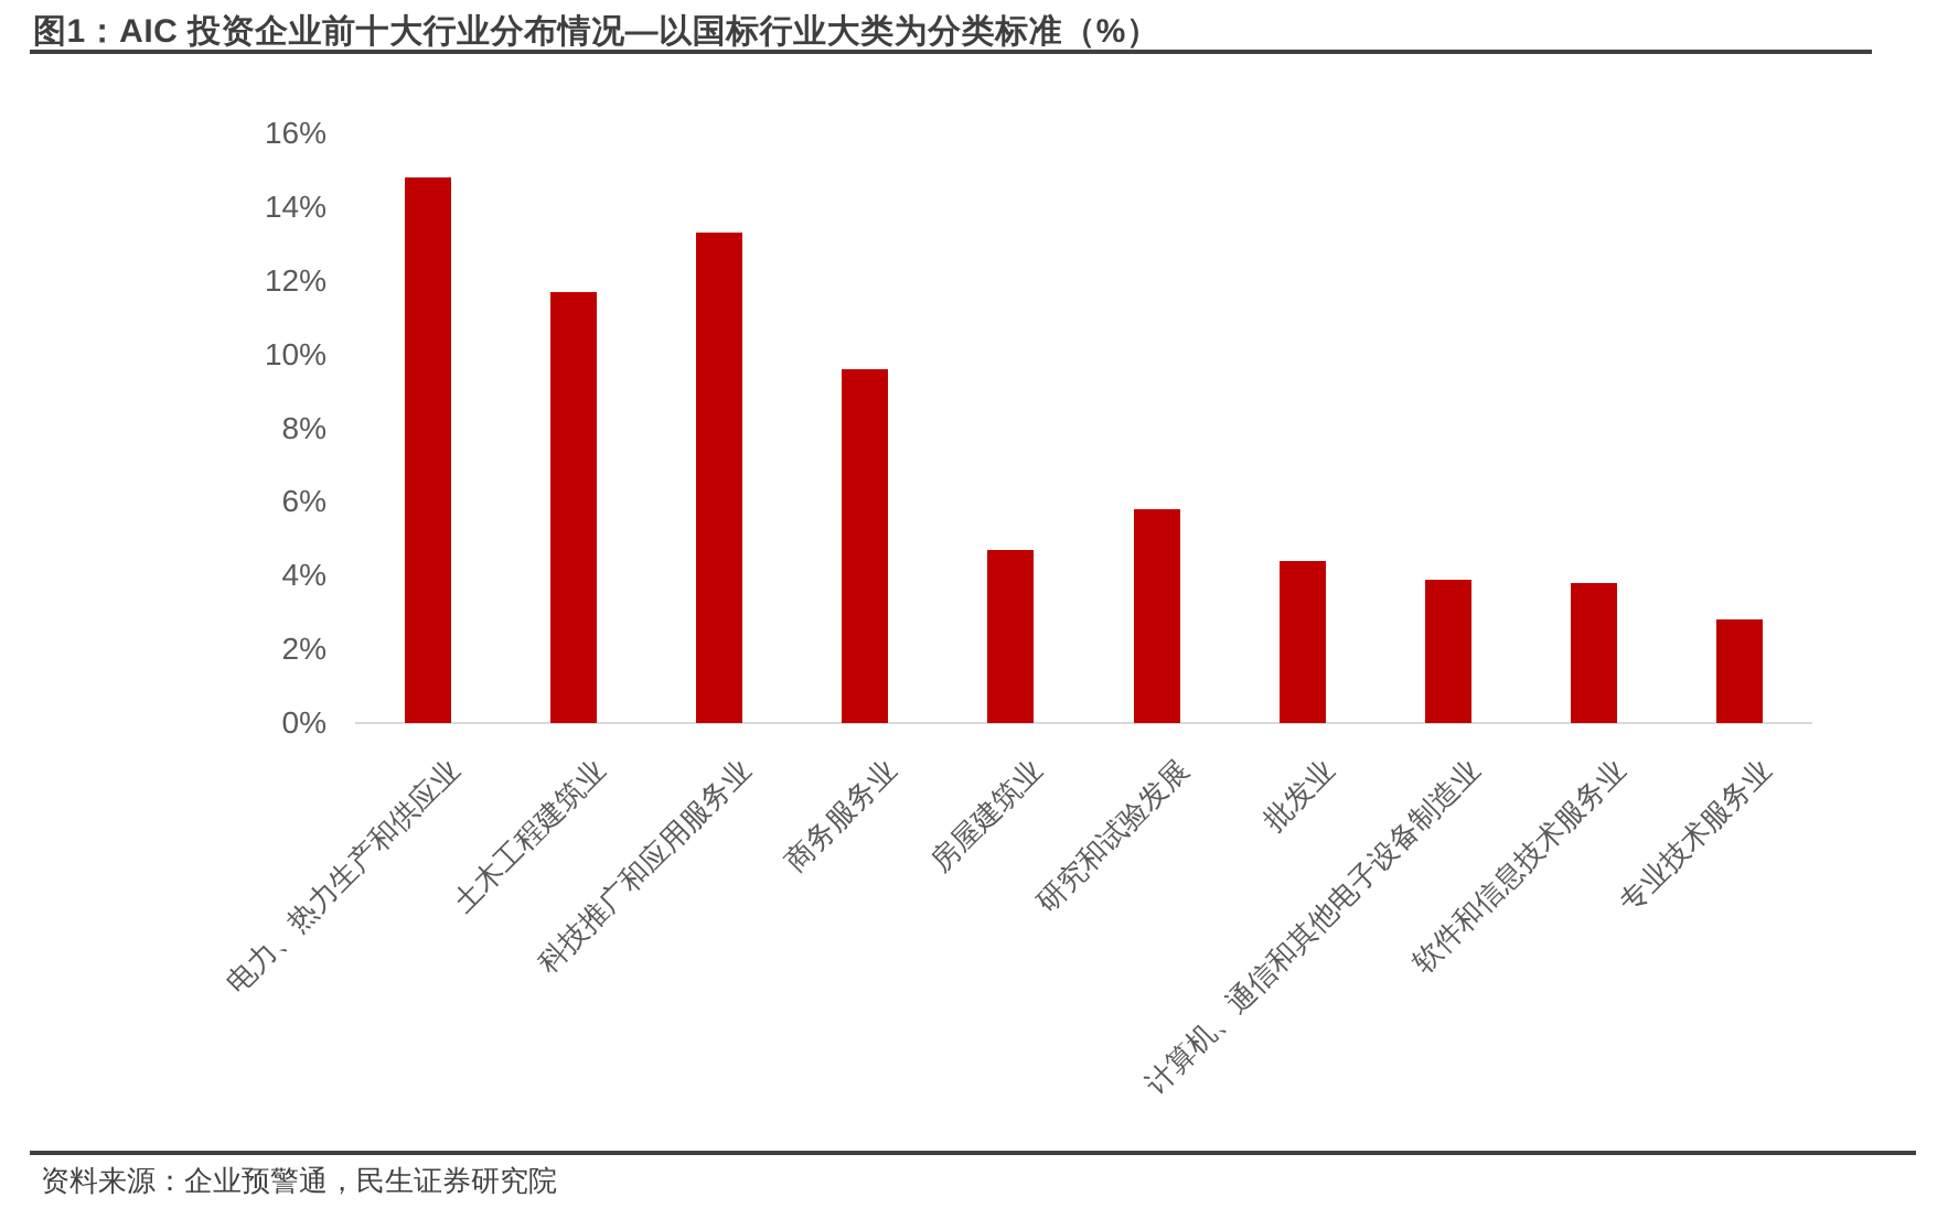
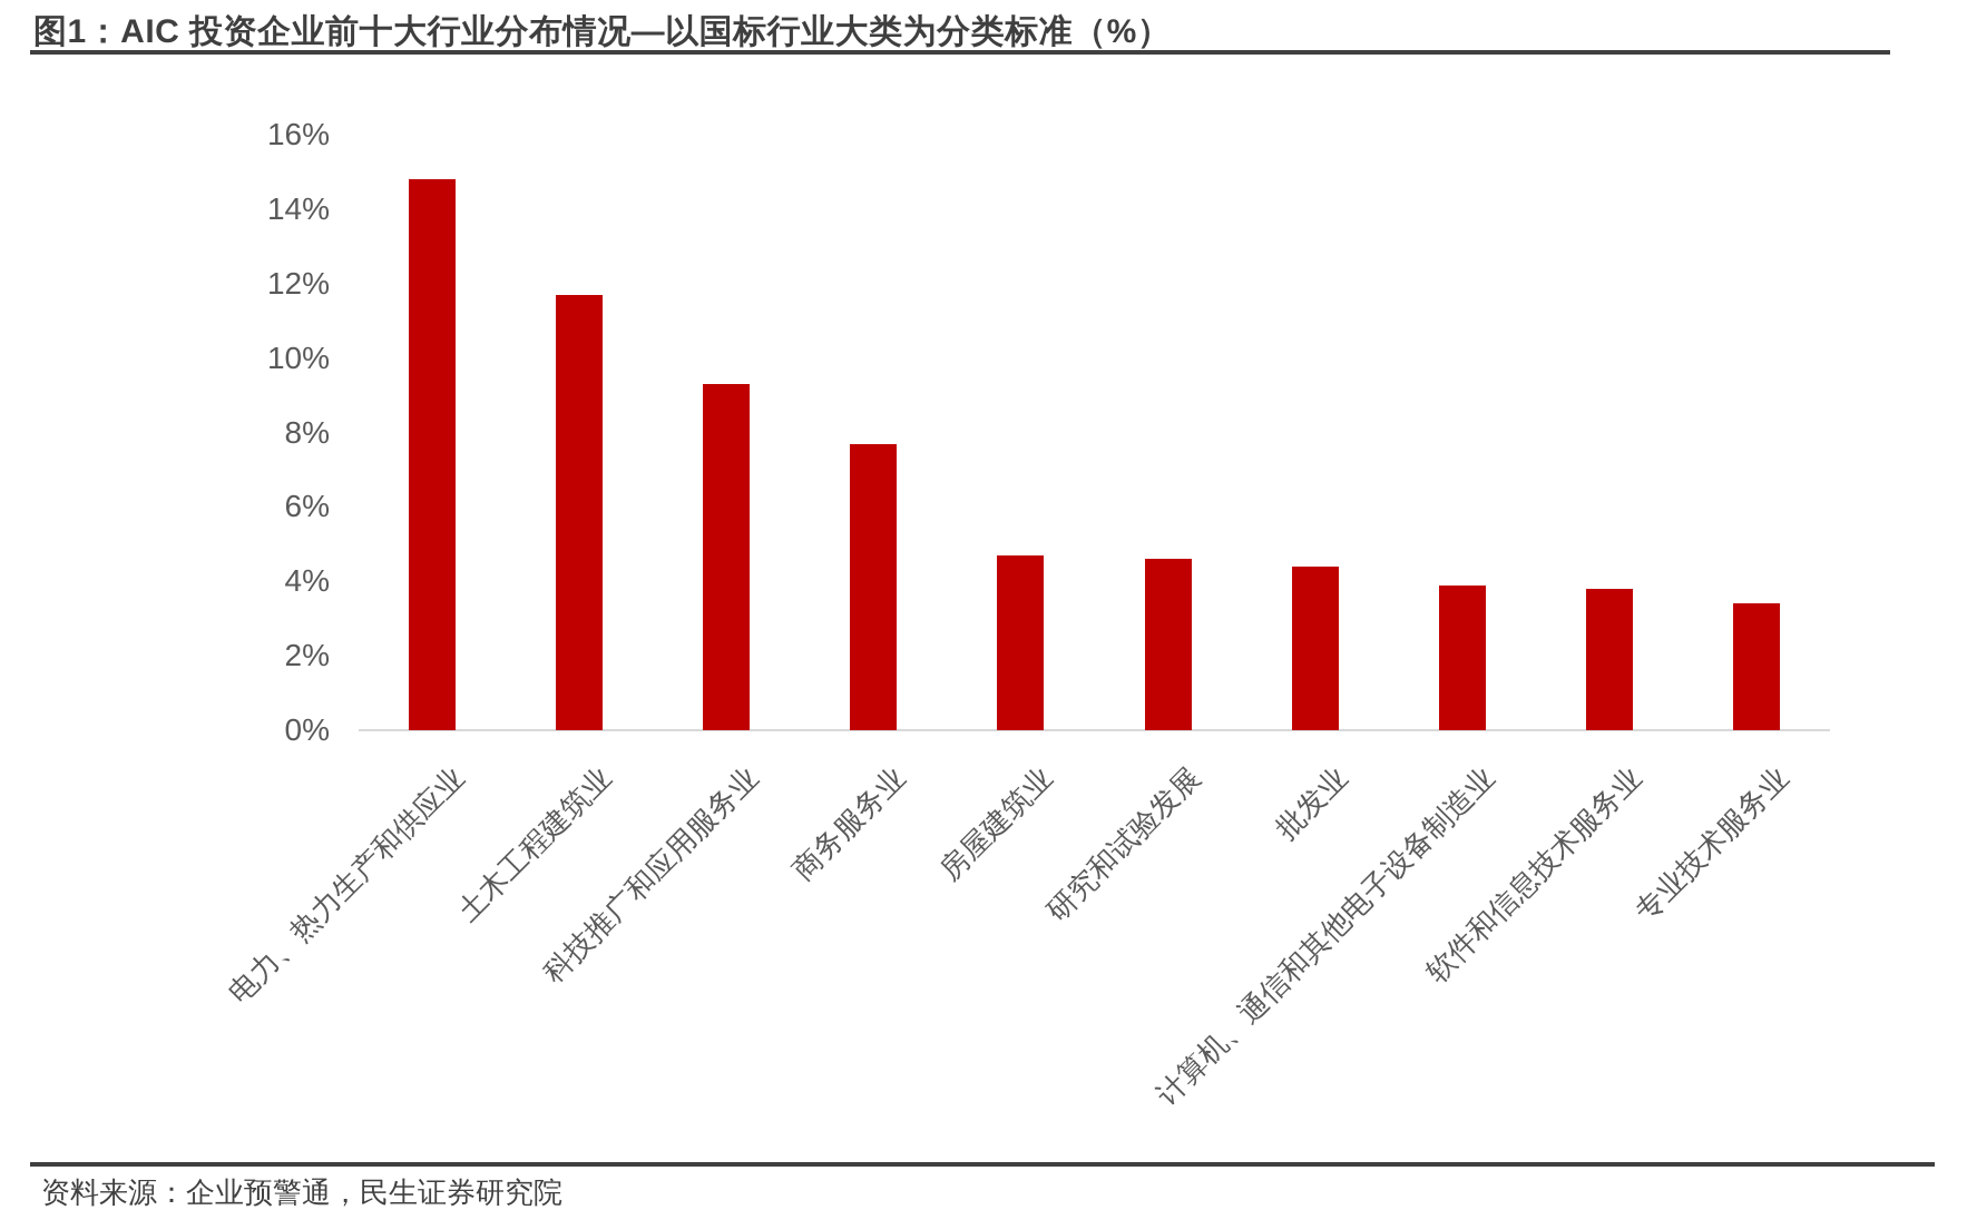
科技推广和应用服务业: 13.3% -> 9.3%
商务服务业: 9.6% -> 7.7%
研究和试验发展: 5.8% -> 4.6%
专业技术服务业: 2.8% -> 3.4%
